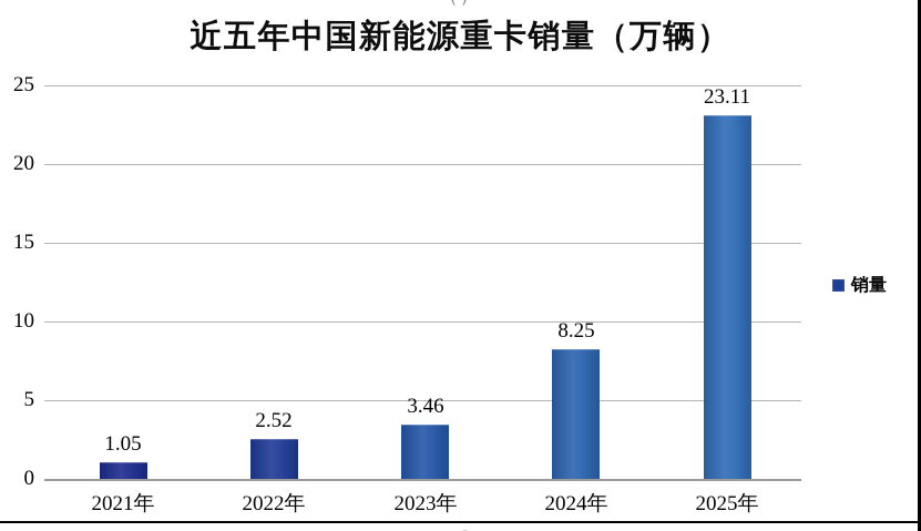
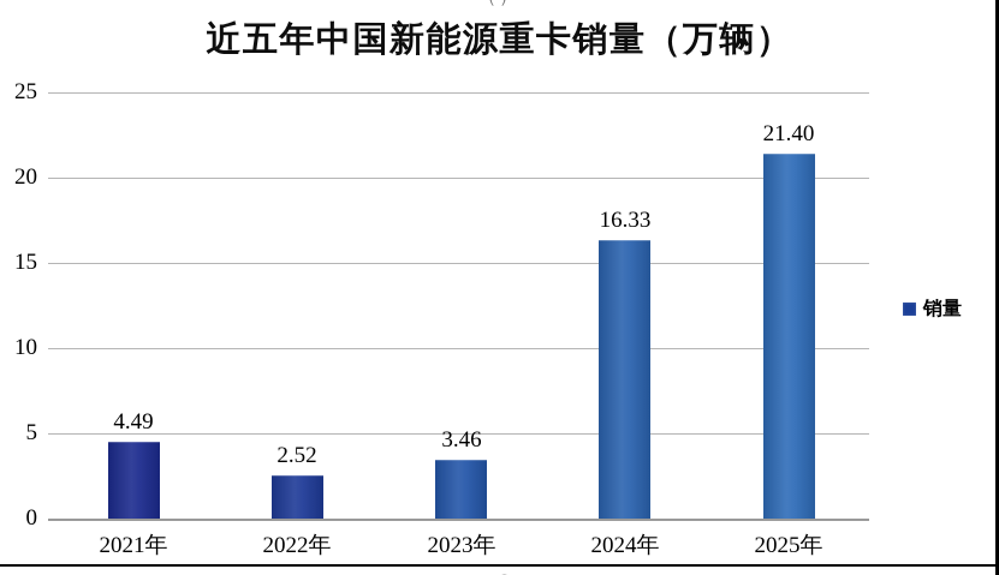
2021年: 1.05 -> 4.49
2024年: 8.25 -> 16.33
2025年: 23.11 -> 21.40
